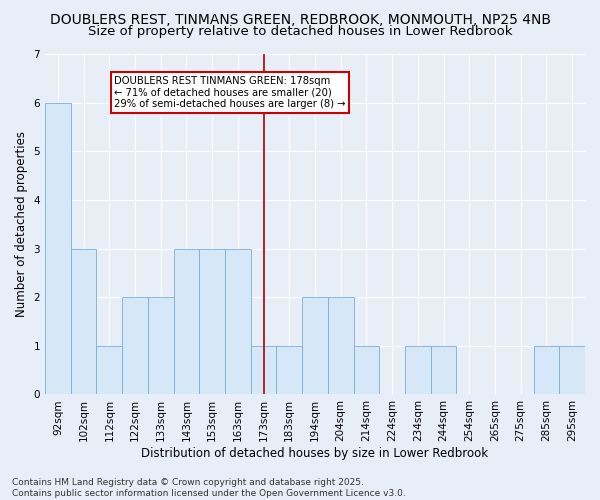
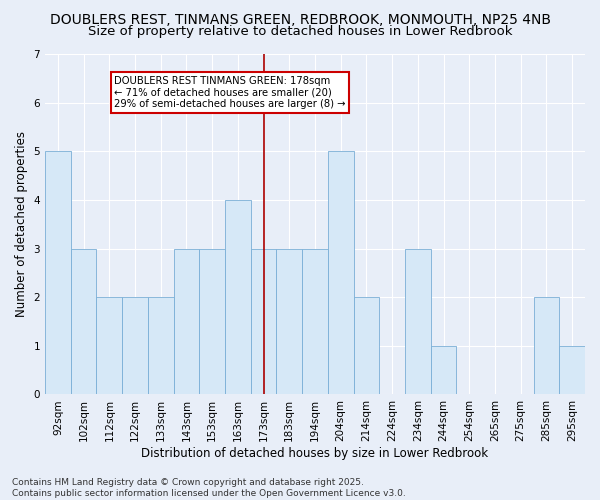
92sqm: 6 -> 5
112sqm: 1 -> 2
163sqm: 3 -> 4
173sqm: 1 -> 3
183sqm: 1 -> 3
194sqm: 2 -> 3
204sqm: 2 -> 5
214sqm: 1 -> 2
234sqm: 1 -> 3
285sqm: 1 -> 2
